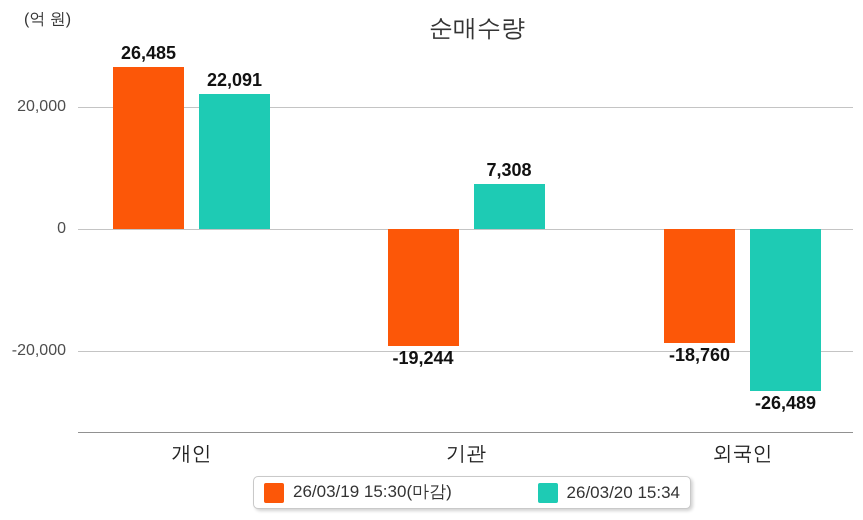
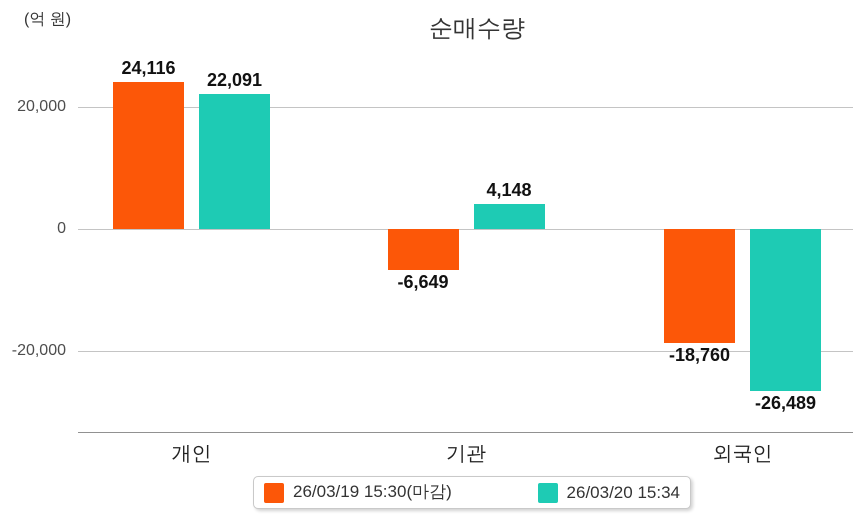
26/03/19 15:30(마감)/개인: 26,485 -> 24,116
26/03/19 15:30(마감)/기관: -19,244 -> -6,649
26/03/20 15:34/기관: 7,308 -> 4,148
